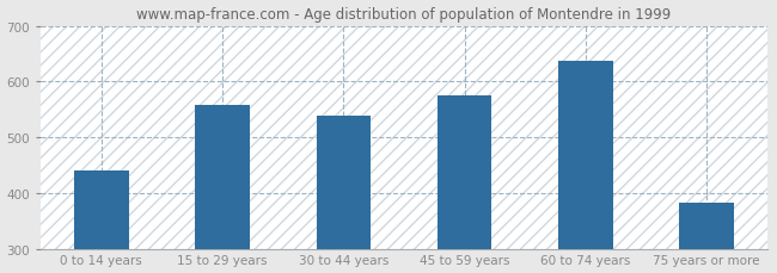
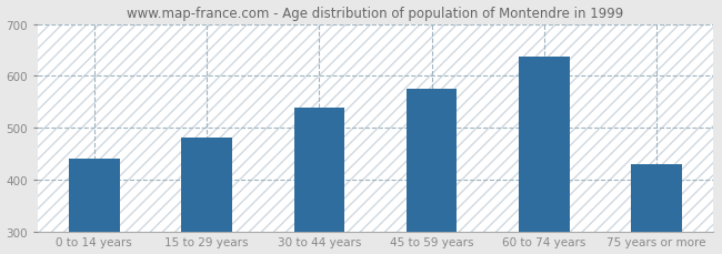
15 to 29 years: 557 -> 480
75 years or more: 383 -> 430
